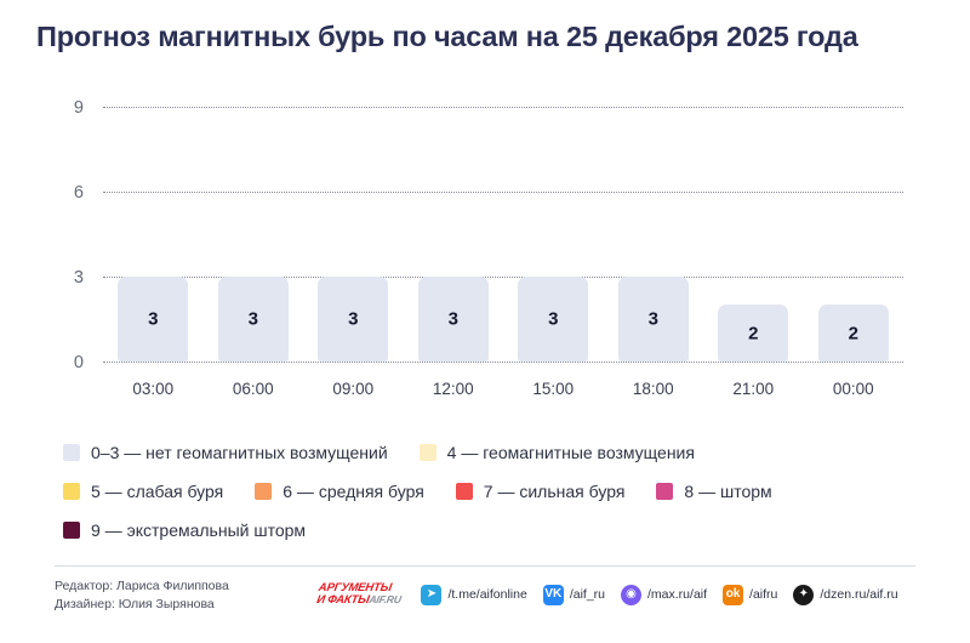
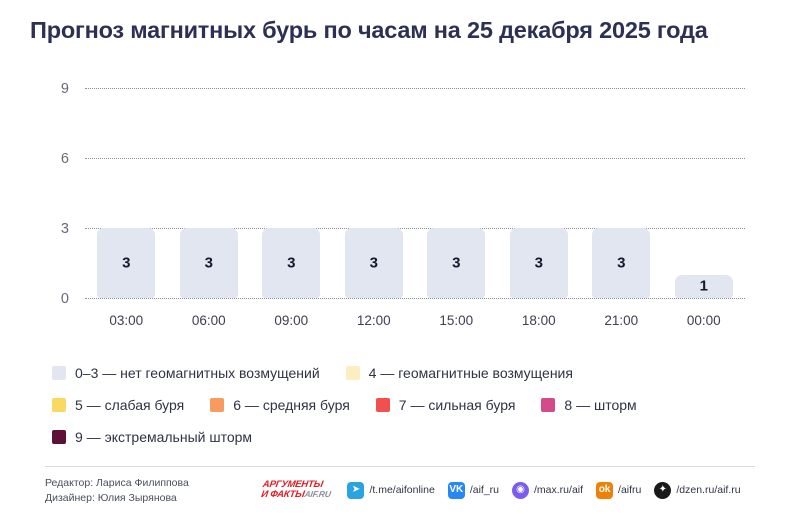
21:00: 2 -> 3
00:00: 2 -> 1
